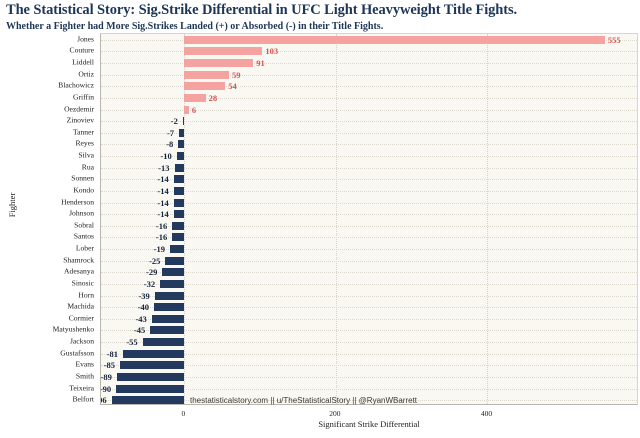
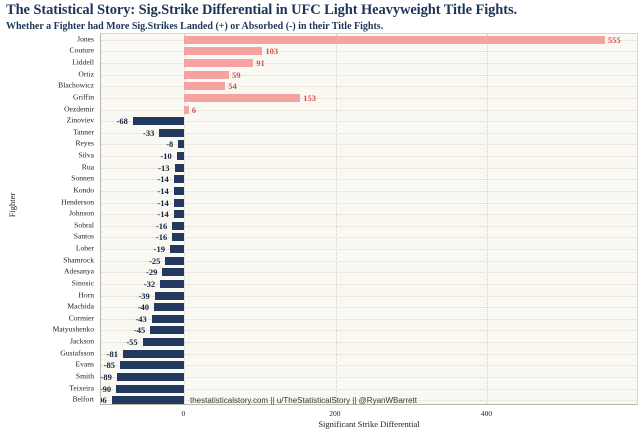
Griffin: 28 -> 153
Zinoviev: -2 -> -68
Tanner: -7 -> -33
